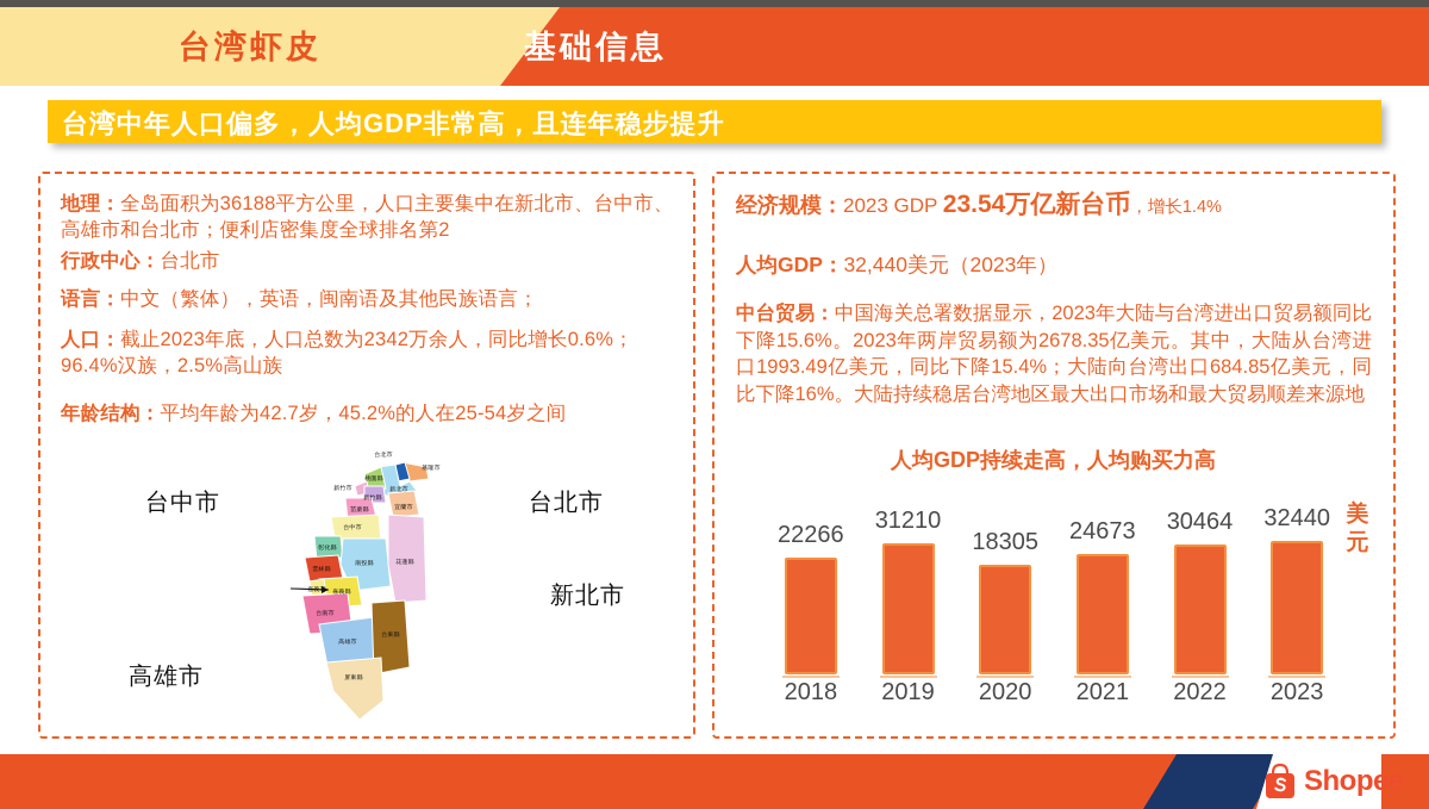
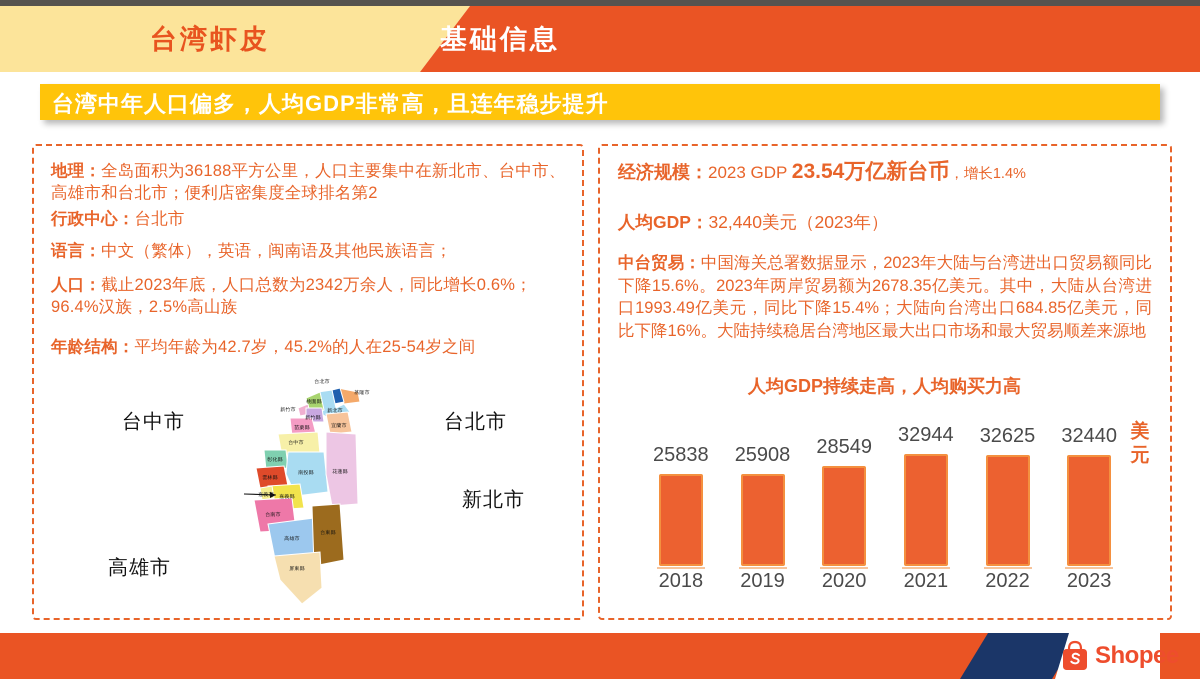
2018: 22266 -> 25838
2019: 31210 -> 25908
2020: 18305 -> 28549
2021: 24673 -> 32944
2022: 30464 -> 32625
